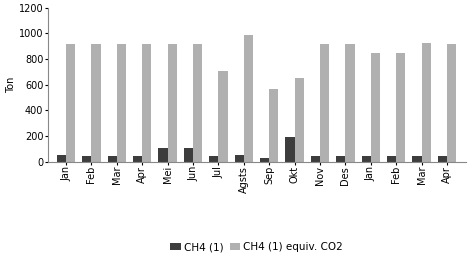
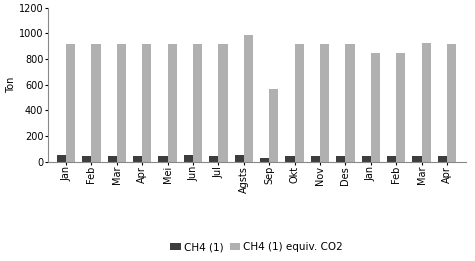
CH4 (1)/Mei: 110 -> 50
CH4 (1)/Jun: 110 -> 50
CH4 (1) equiv. CO2/Jul: 710 -> 920
CH4 (1)/Okt: 190 -> 50
CH4 (1) equiv. CO2/Okt: 650 -> 920
